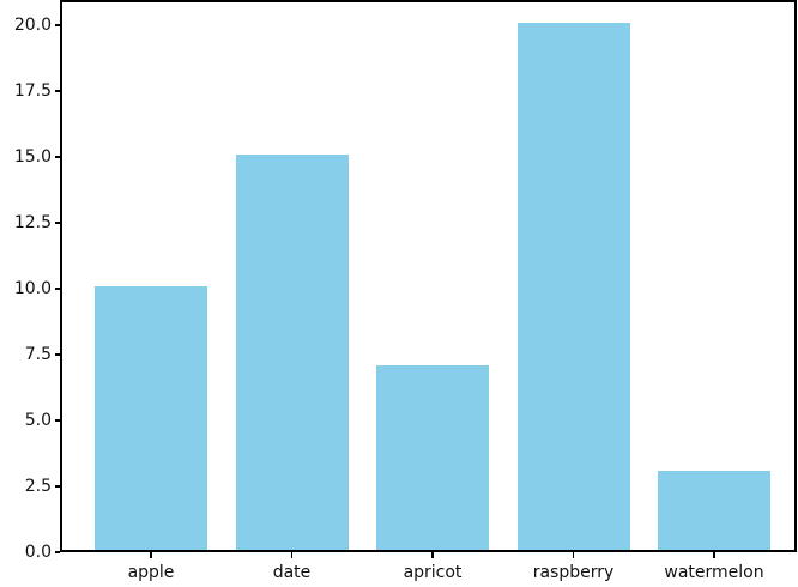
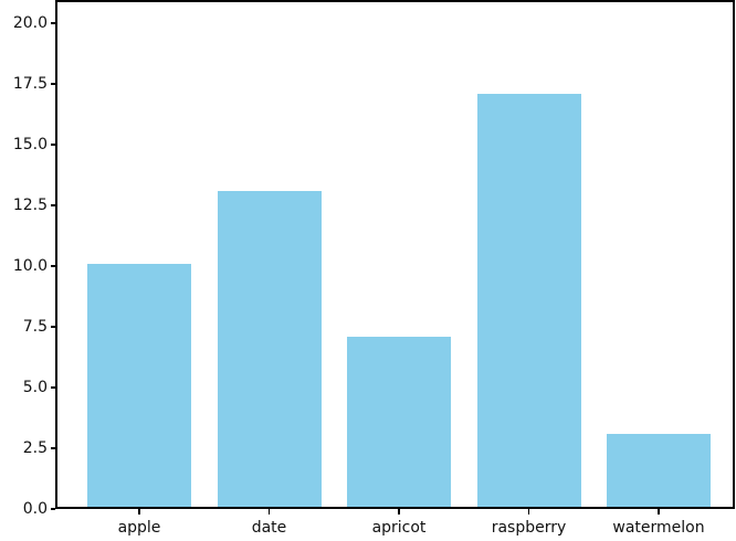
date: 15 -> 13
raspberry: 20 -> 17
